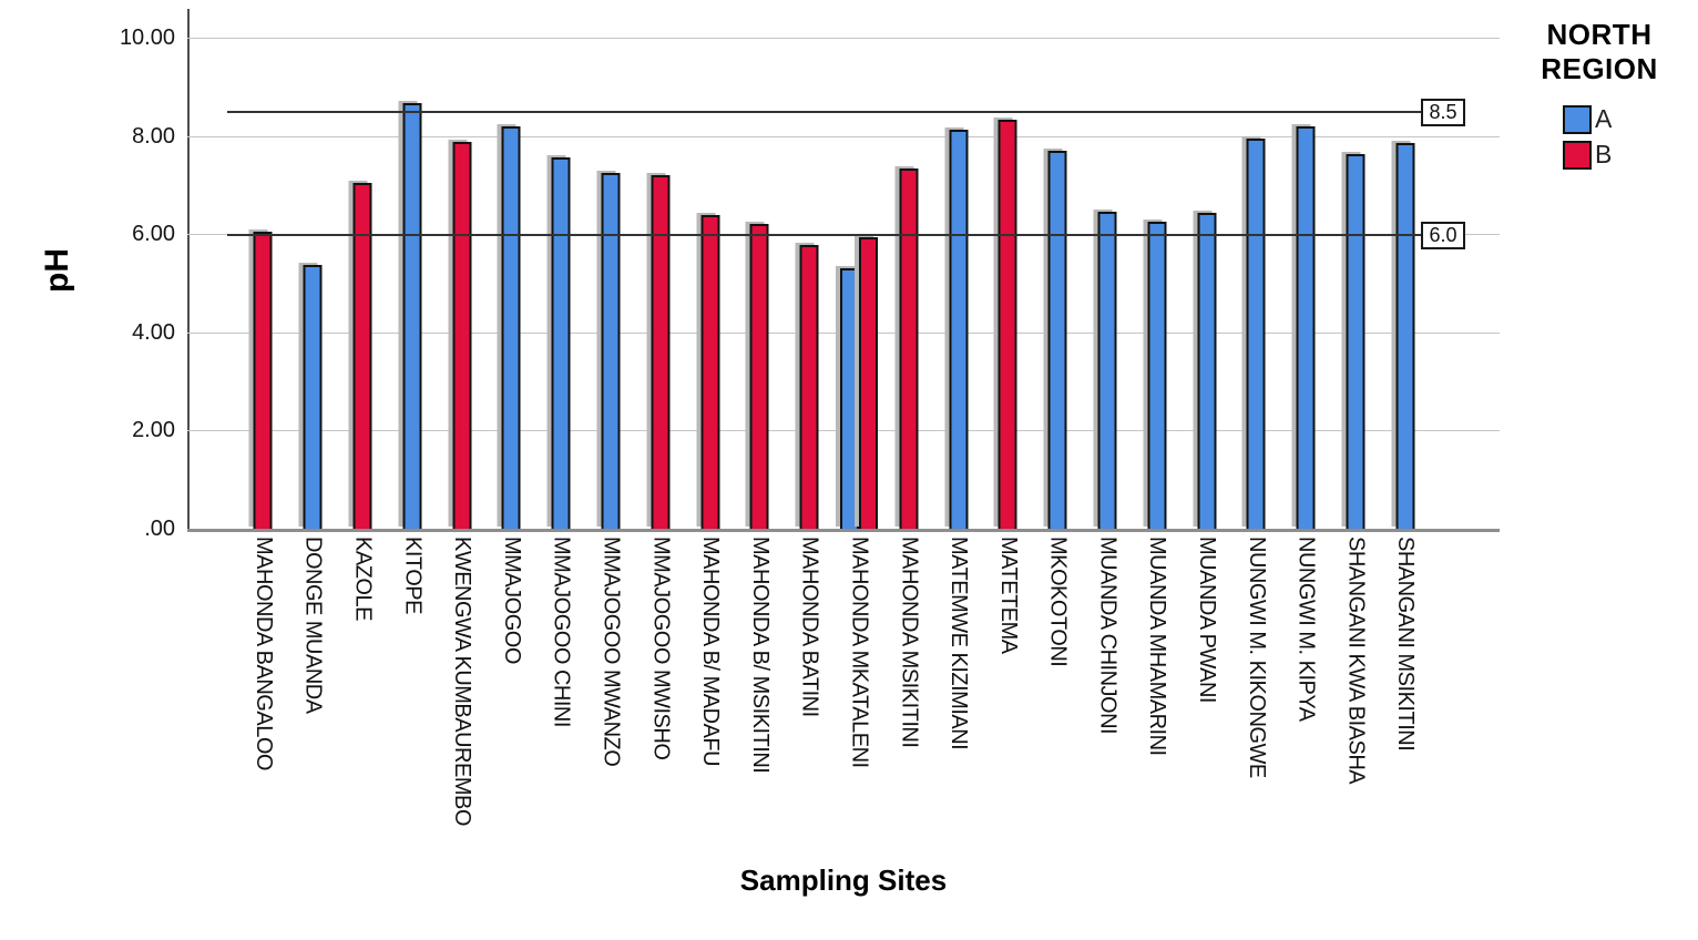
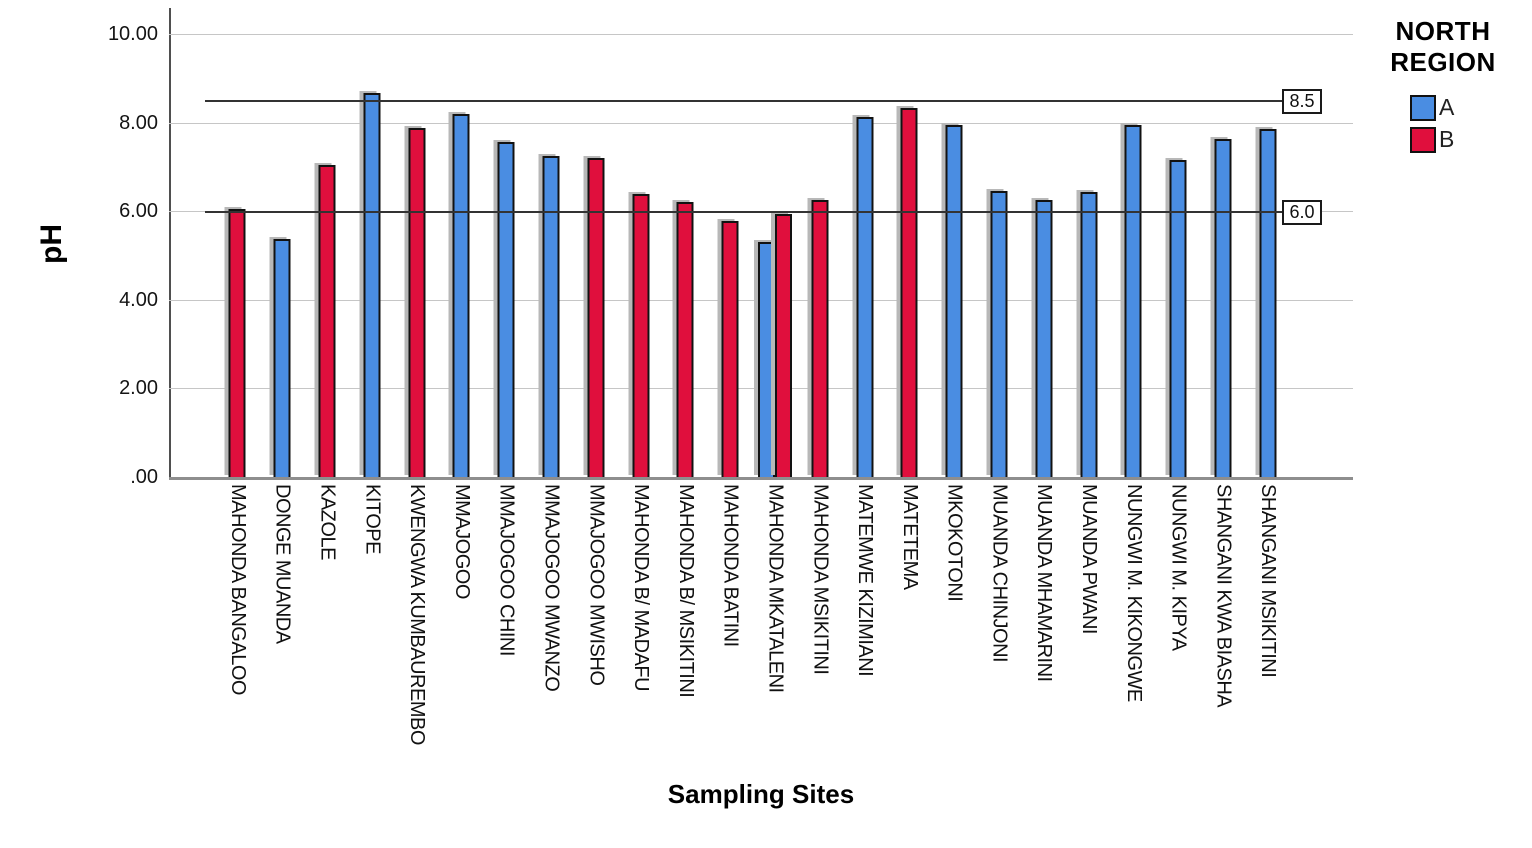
B/MAHONDA MSIKITINI: 7.3 -> 6.2
A/MKOKOTONI: 7.7 -> 7.9
A/NUNGWI M. KIPYA: 8.2 -> 7.1
